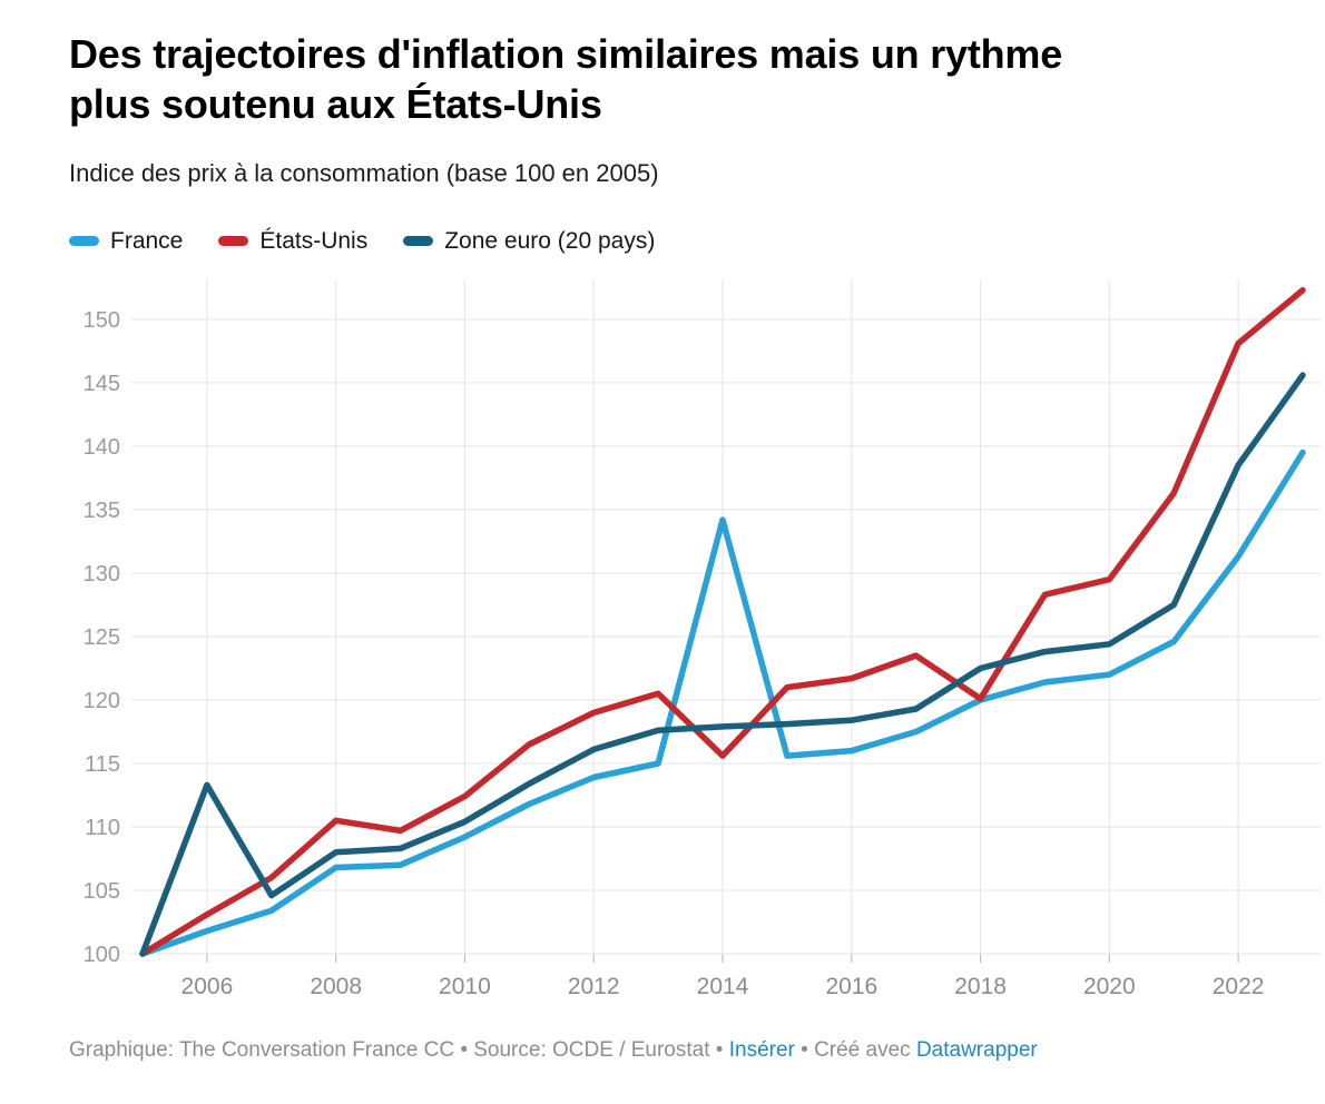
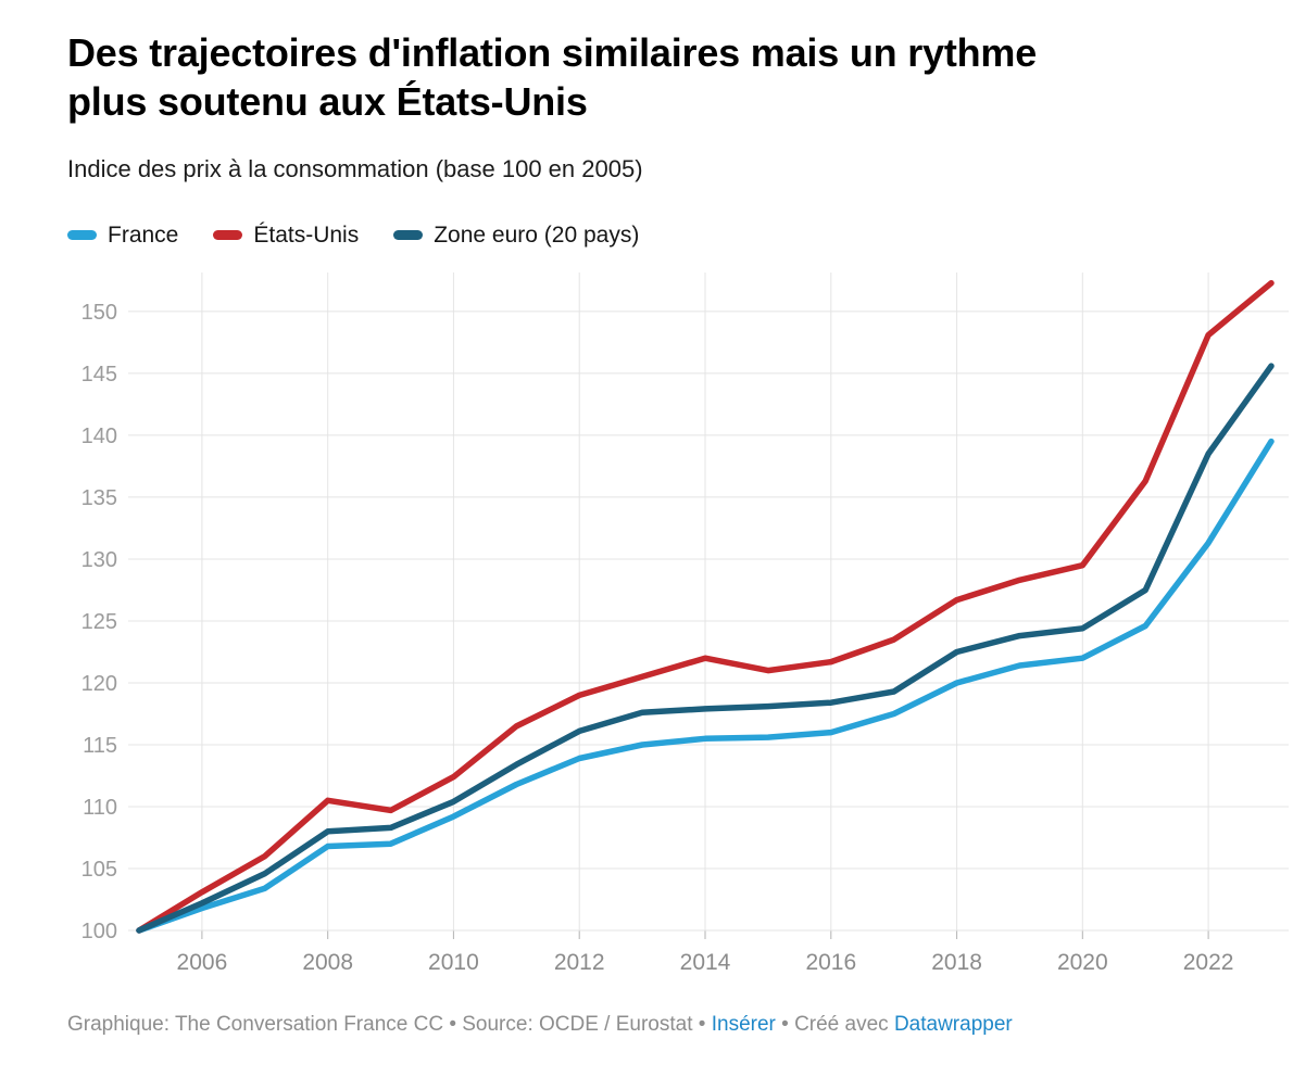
Zone euro (20 pays)/2006: 113.3 -> 102.2
France/2014: 134.2 -> 115.5
États-Unis/2014: 115.6 -> 122.0
États-Unis/2018: 120.1 -> 126.7
